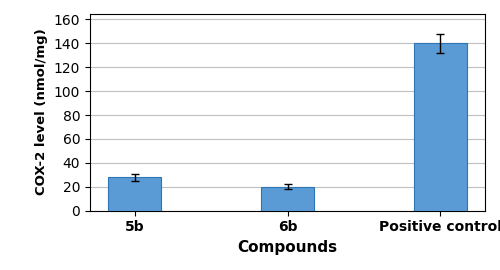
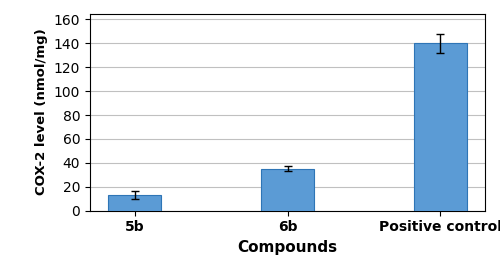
5b: 28 -> 13
6b: 20 -> 35
